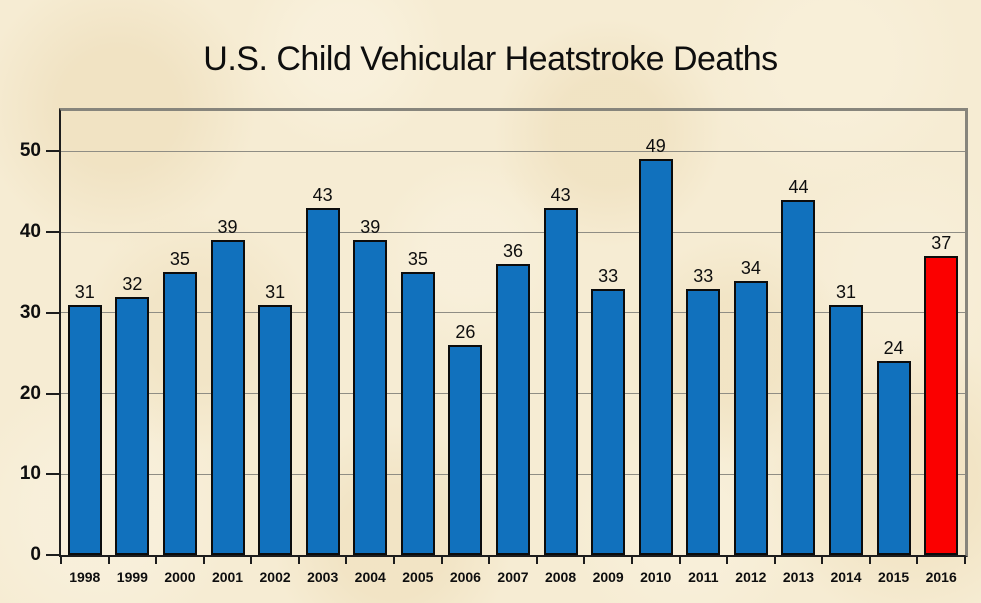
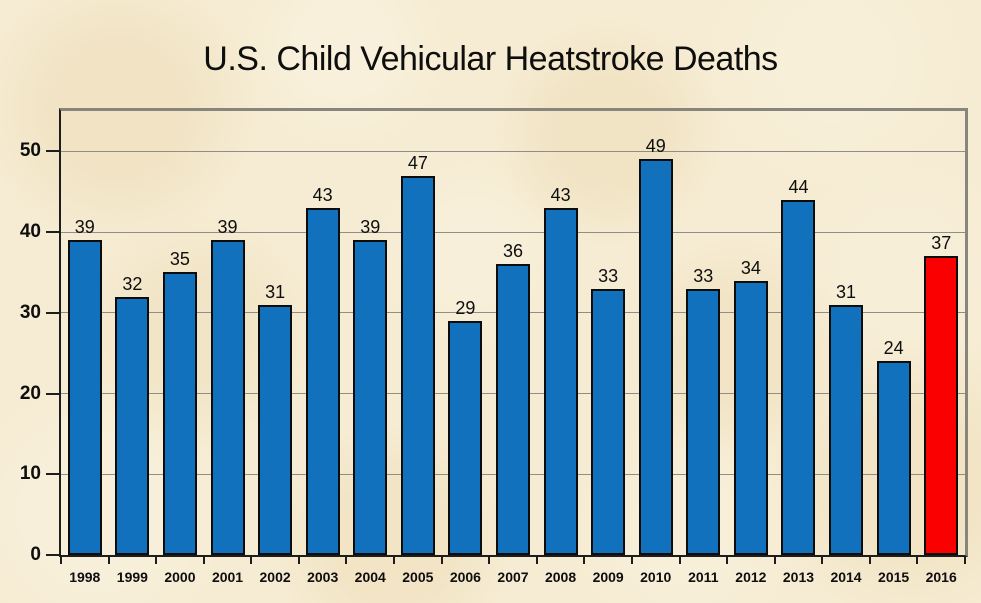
1998: 31 -> 39
2005: 35 -> 47
2006: 26 -> 29
